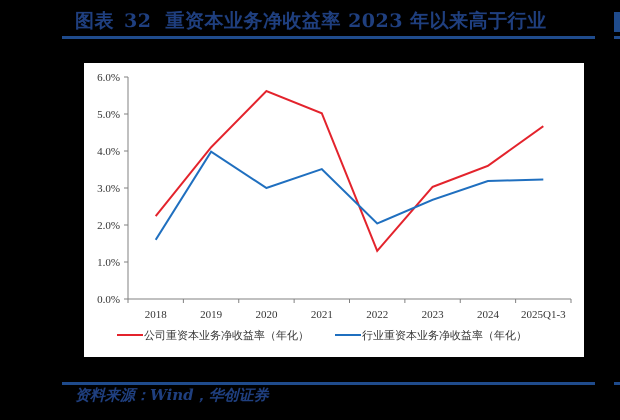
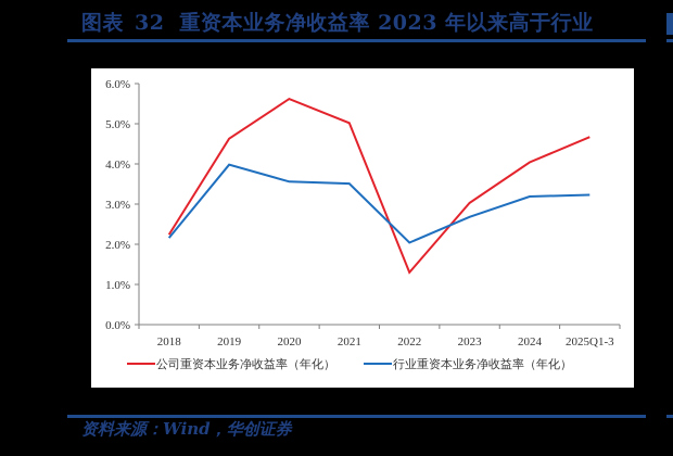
行业重资本业务净收益率（年化）/2018: 1.6% -> 2.2%
公司重资本业务净收益率（年化）/2019: 4.1% -> 4.6%
行业重资本业务净收益率（年化）/2020: 3.0% -> 3.6%
公司重资本业务净收益率（年化）/2024: 3.6% -> 4.0%
